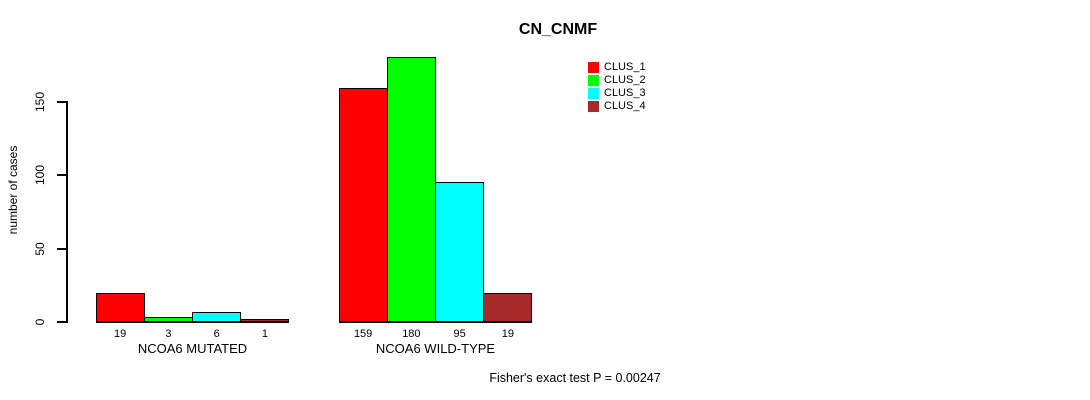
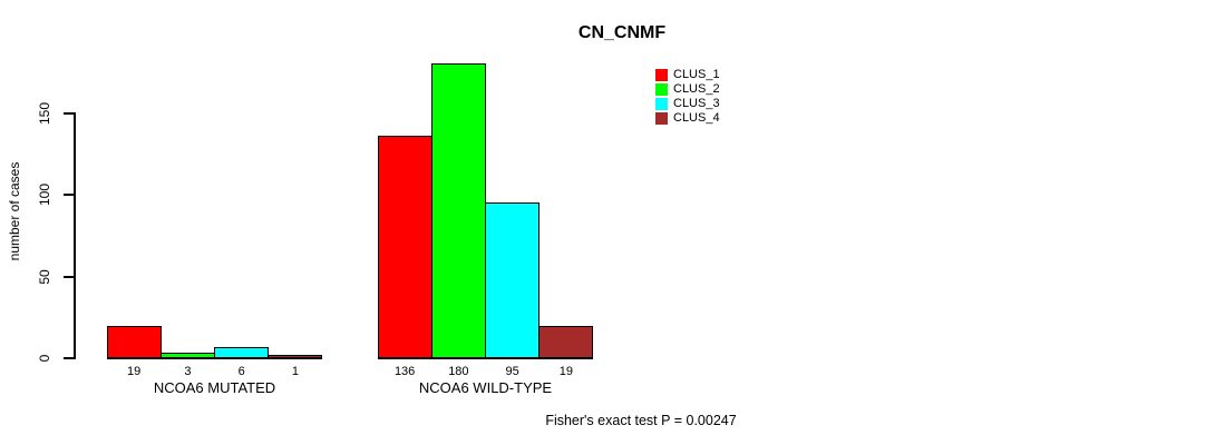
CLUS_1/NCOA6 WILD-TYPE: 159 -> 136
